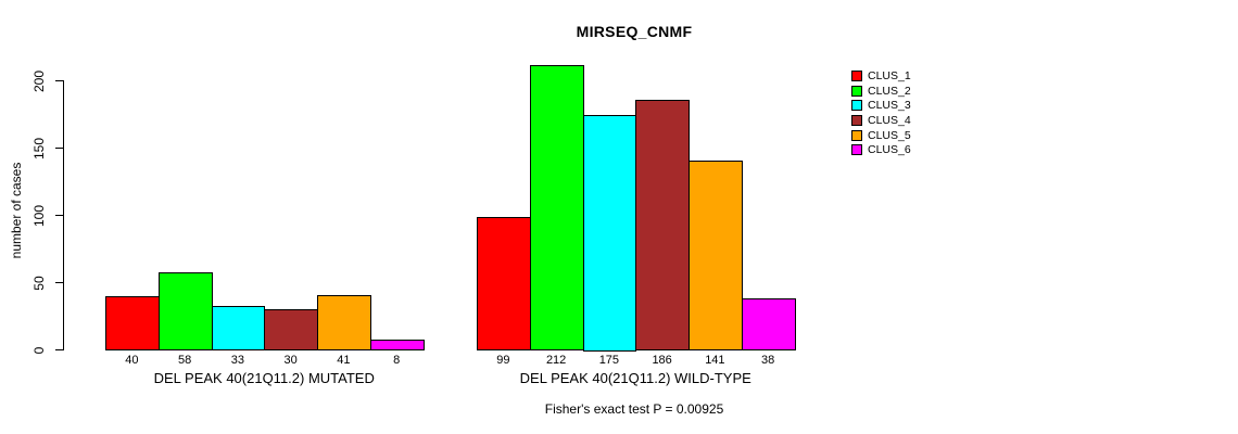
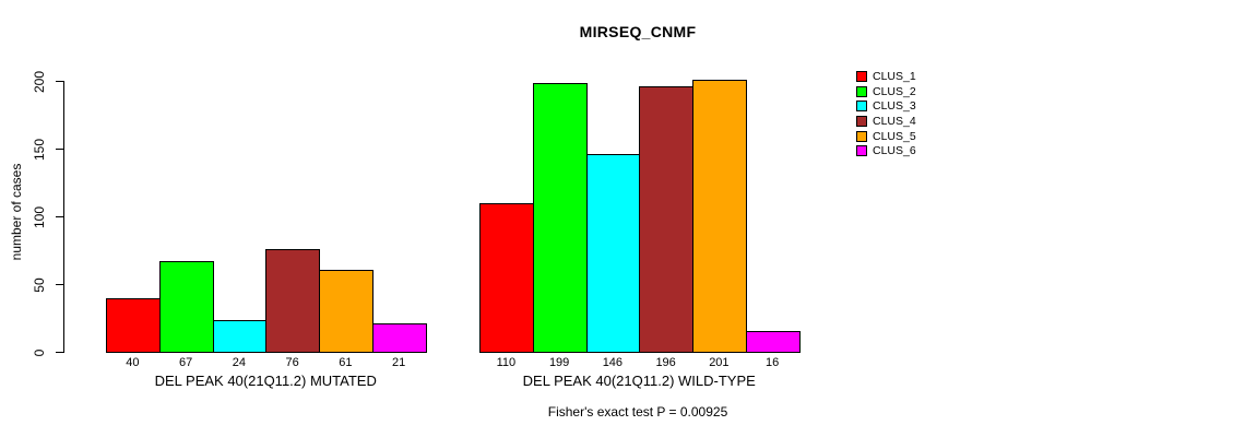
CLUS_2/DEL PEAK 40(21Q11.2) MUTATED: 58 -> 67
CLUS_3/DEL PEAK 40(21Q11.2) MUTATED: 33 -> 24
CLUS_4/DEL PEAK 40(21Q11.2) MUTATED: 30 -> 76
CLUS_5/DEL PEAK 40(21Q11.2) MUTATED: 41 -> 61
CLUS_6/DEL PEAK 40(21Q11.2) MUTATED: 8 -> 21
CLUS_1/DEL PEAK 40(21Q11.2) WILD-TYPE: 99 -> 110
CLUS_2/DEL PEAK 40(21Q11.2) WILD-TYPE: 212 -> 199
CLUS_3/DEL PEAK 40(21Q11.2) WILD-TYPE: 175 -> 146
CLUS_4/DEL PEAK 40(21Q11.2) WILD-TYPE: 186 -> 196
CLUS_5/DEL PEAK 40(21Q11.2) WILD-TYPE: 141 -> 201
CLUS_6/DEL PEAK 40(21Q11.2) WILD-TYPE: 38 -> 16
